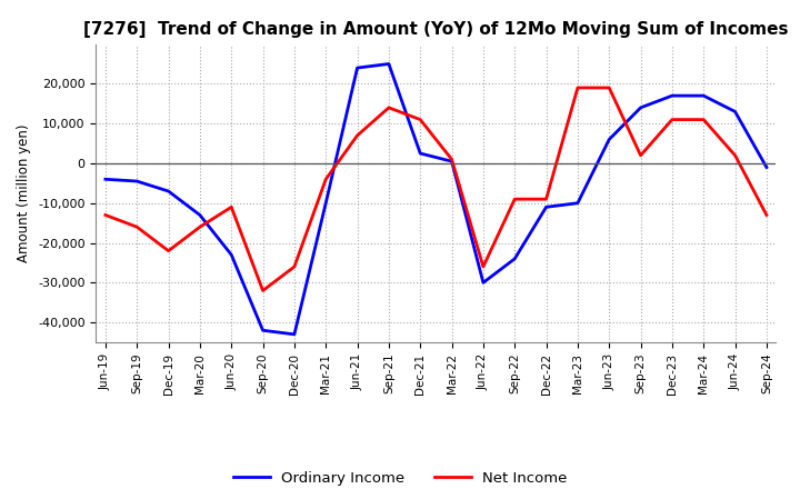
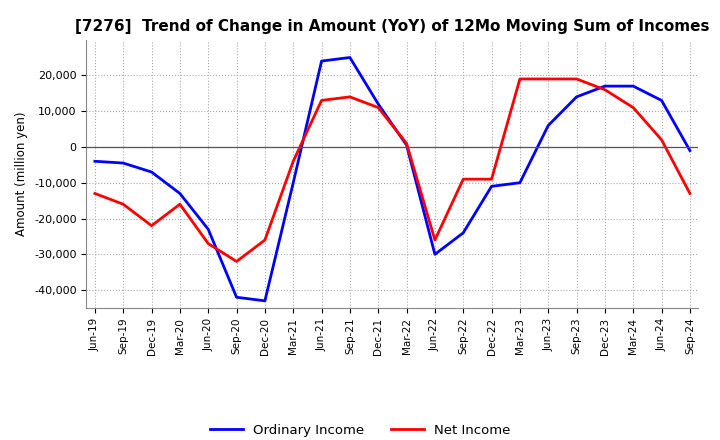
Net Income/Jun-20: -11,000 -> -27,000
Net Income/Jun-21: 7,000 -> 13,000
Ordinary Income/Dec-21: 2,500 -> 12,000
Net Income/Sep-23: 2,000 -> 19,000
Net Income/Dec-23: 11,000 -> 16,000
